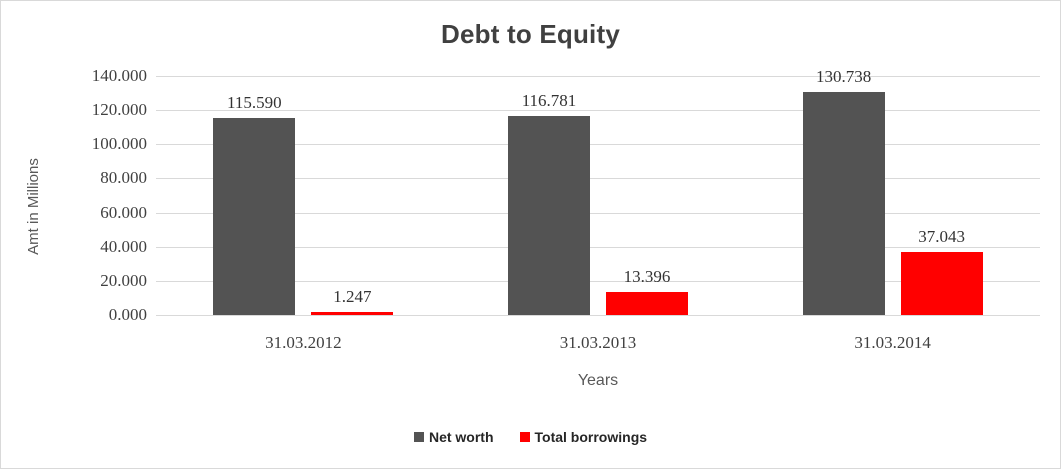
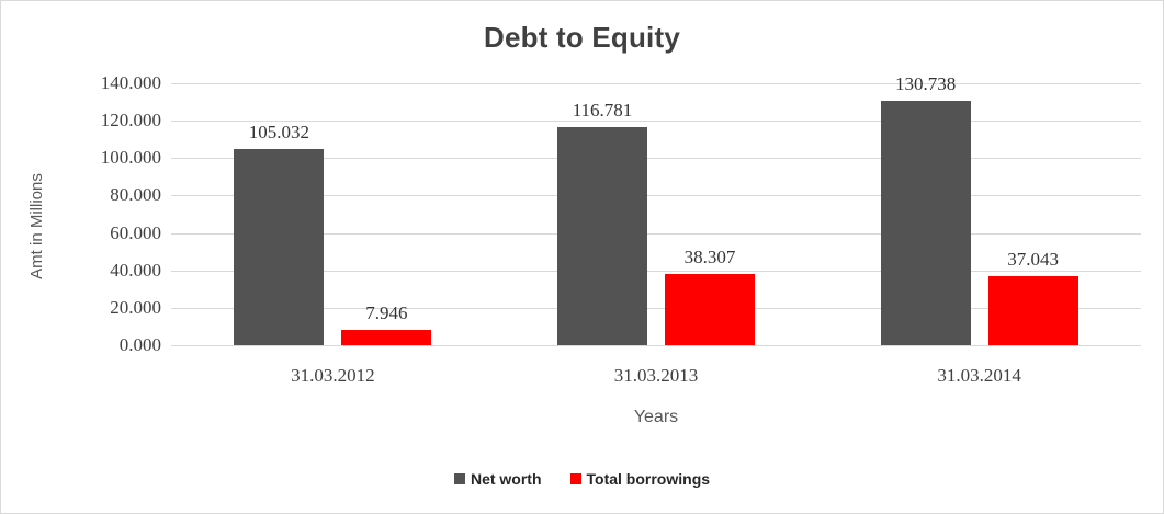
Net worth/31.03.2012: 115.590 -> 105.032
Total borrowings/31.03.2012: 1.247 -> 7.946
Total borrowings/31.03.2013: 13.396 -> 38.307
